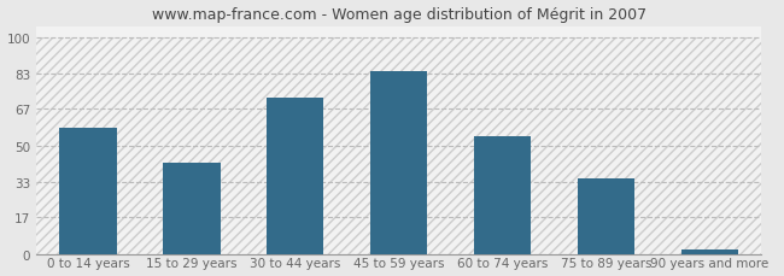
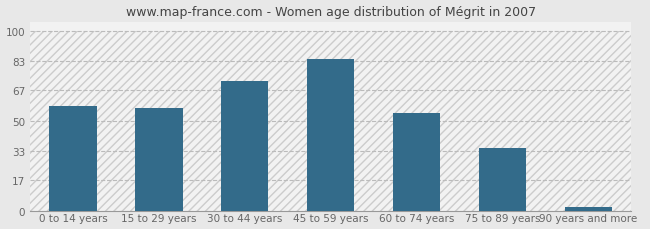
15 to 29 years: 42 -> 57
